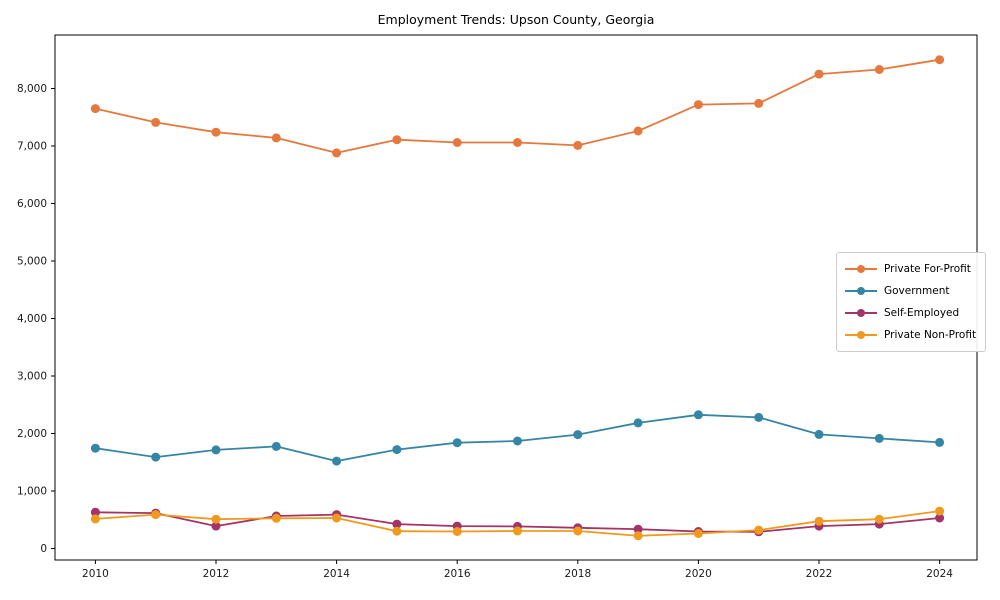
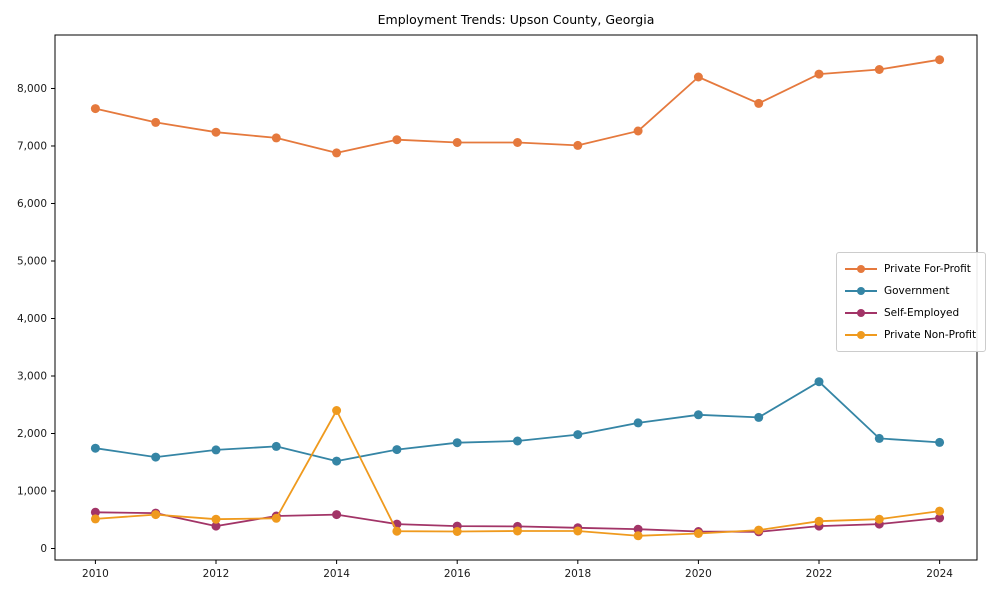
Private Non-Profit/2014: 500 -> 2400
Private For-Profit/2020: 7700 -> 8200
Government/2022: 2000 -> 2900
